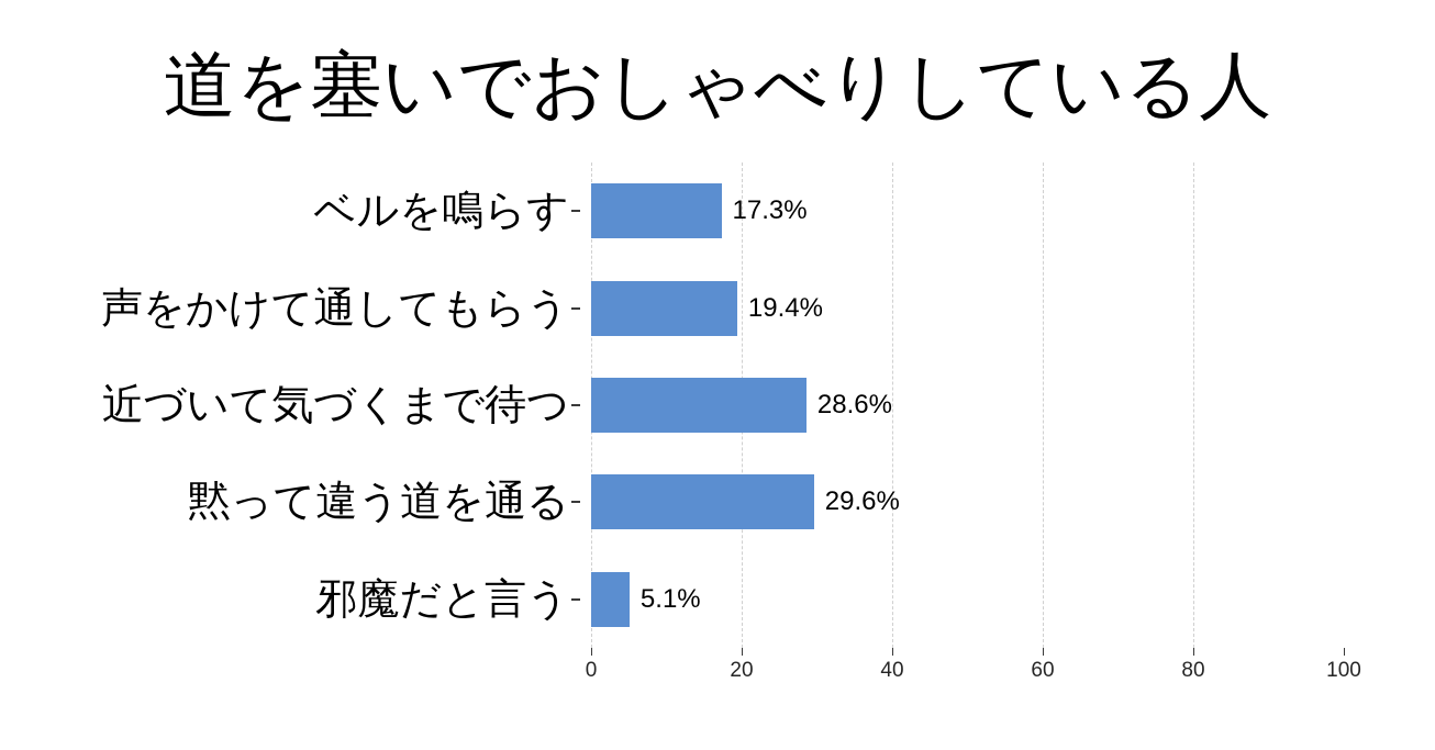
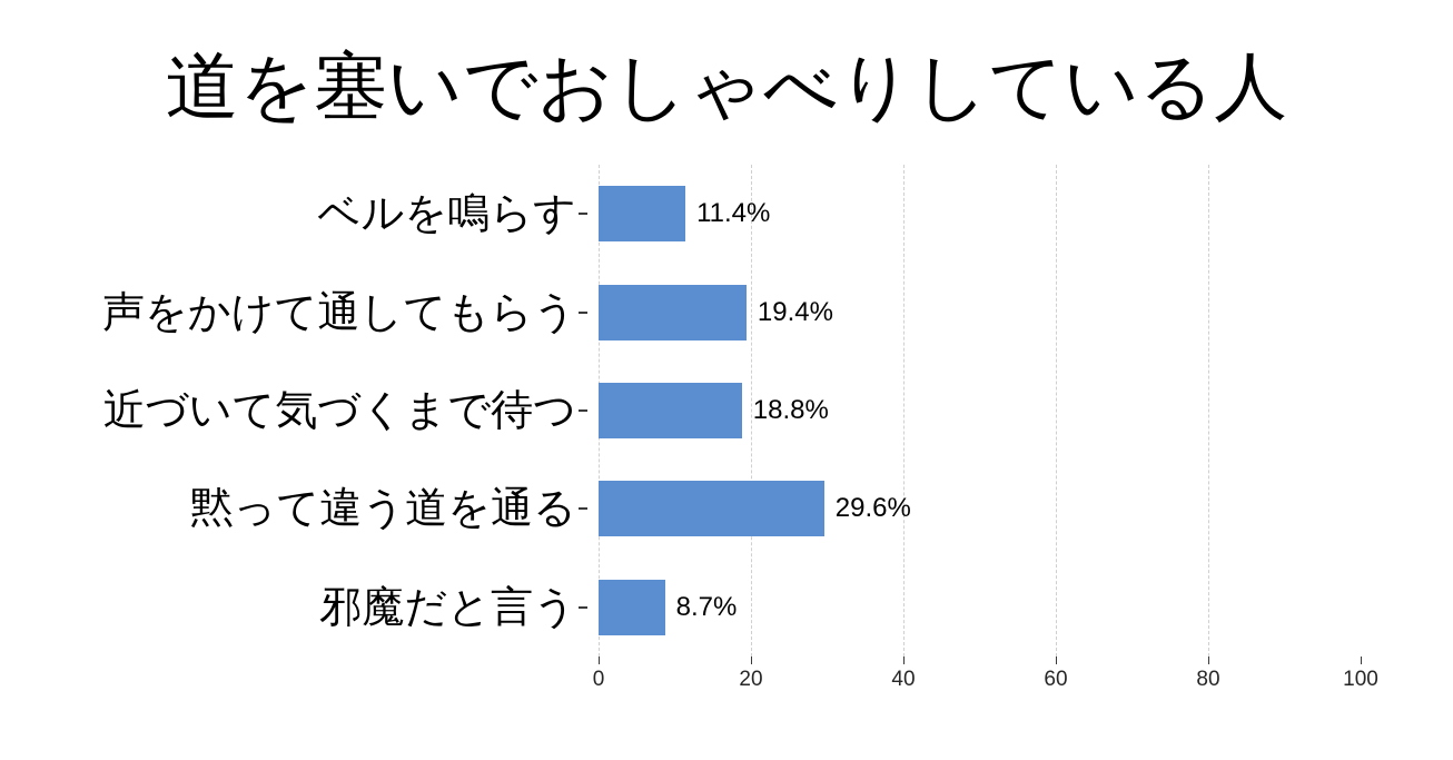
ベルを鳴らす: 17.3% -> 11.4%
近づいて気づくまで待つ: 28.6% -> 18.8%
邪魔だと言う: 5.1% -> 8.7%
